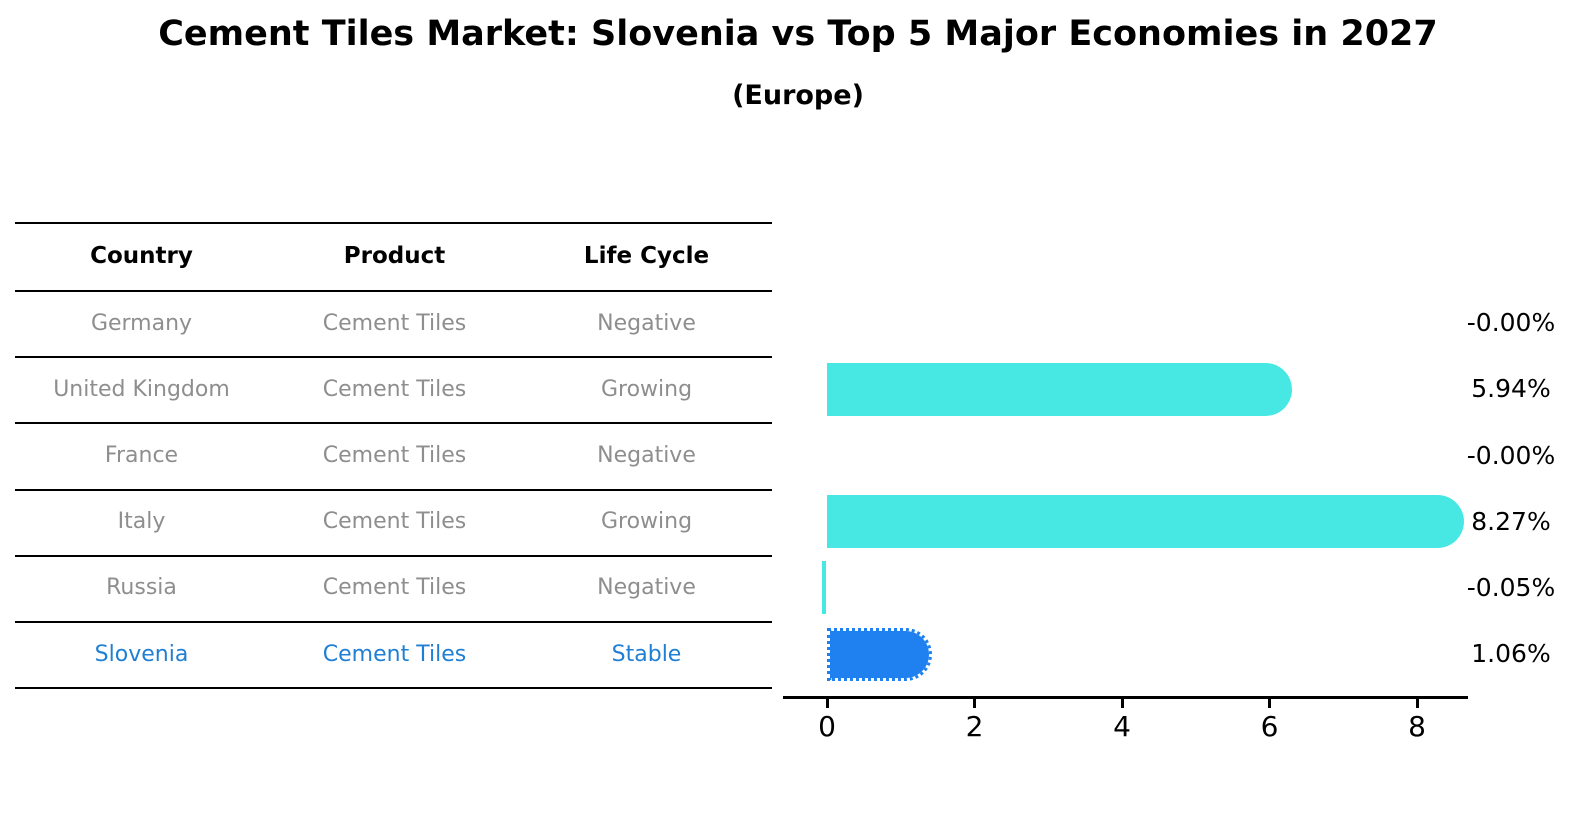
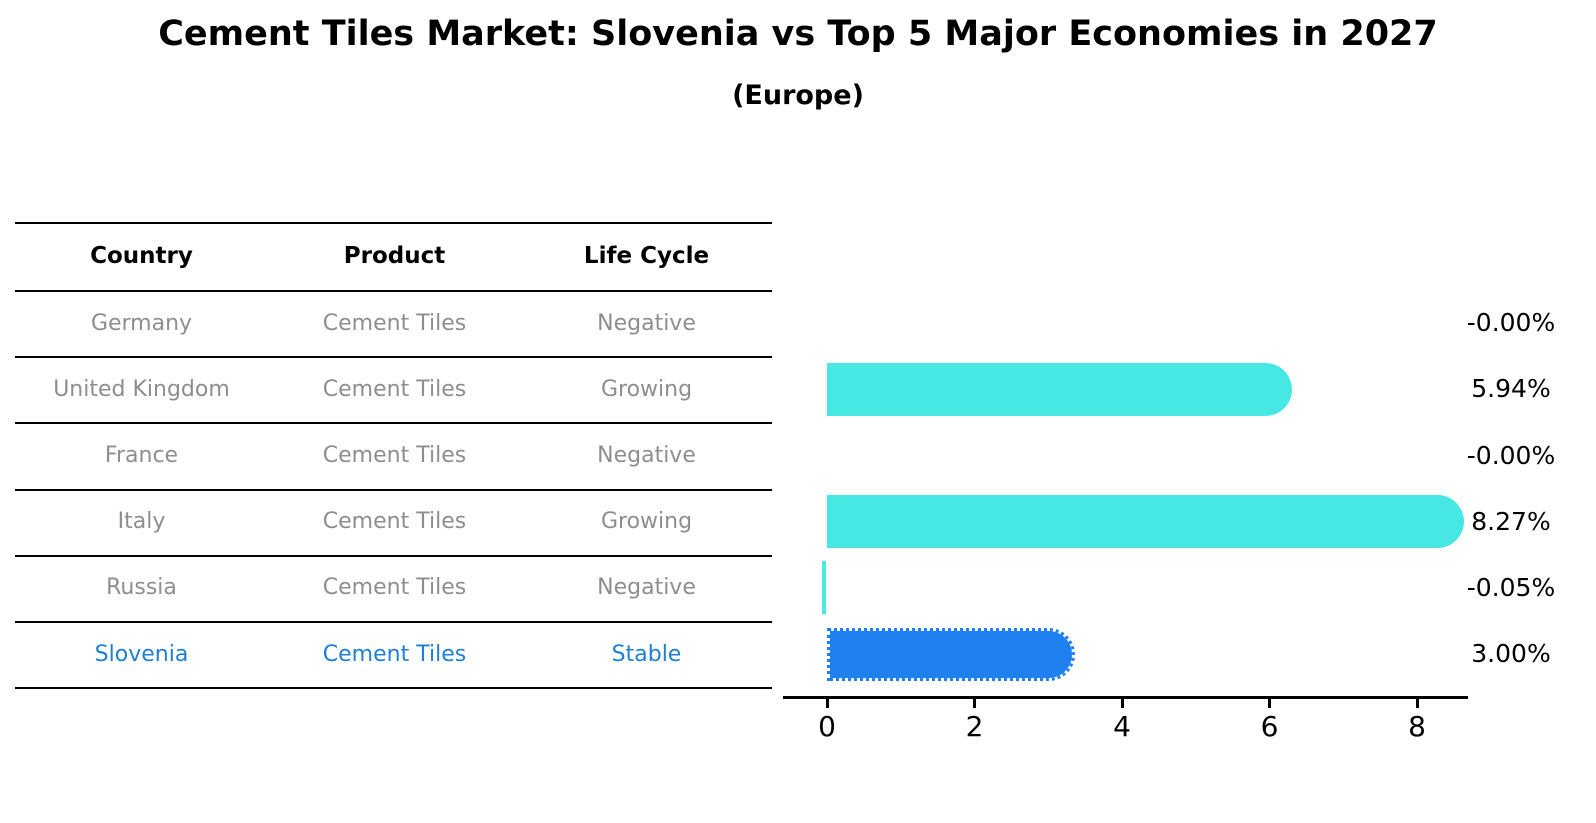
Slovenia: 1.06% -> 3.00%
